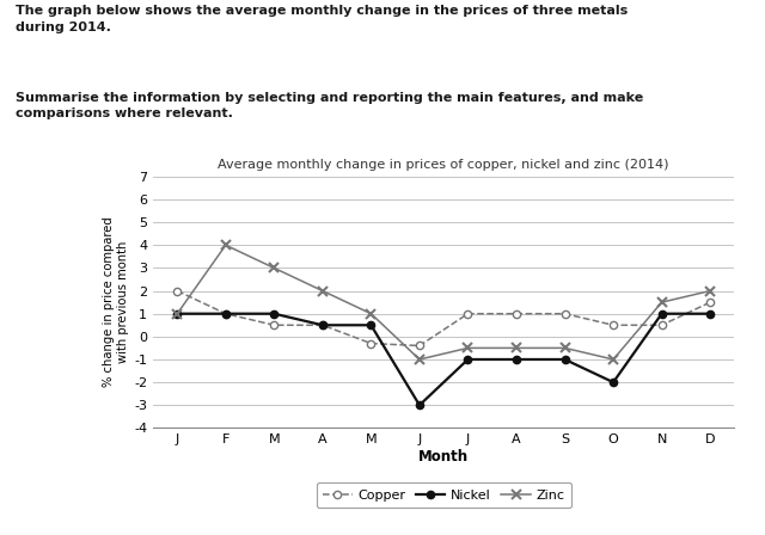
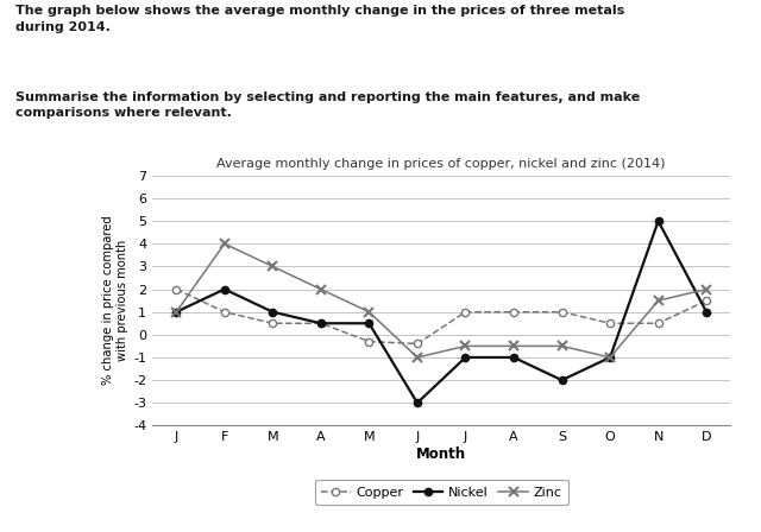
Nickel/F: 1.0 -> 2.0
Nickel/S: -1.0 -> -2.0
Nickel/O: -2.0 -> -1.0
Nickel/N: 1.0 -> 5.0
